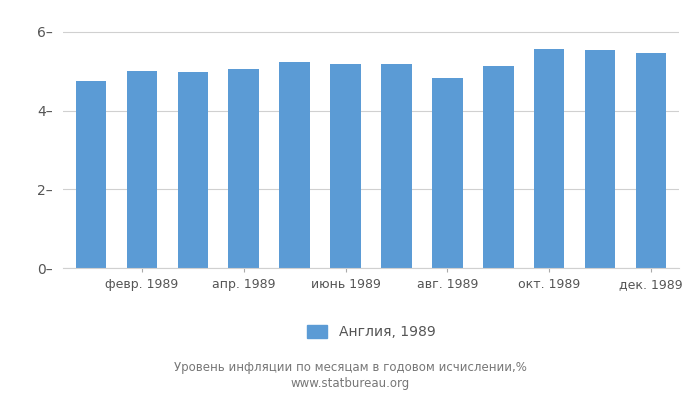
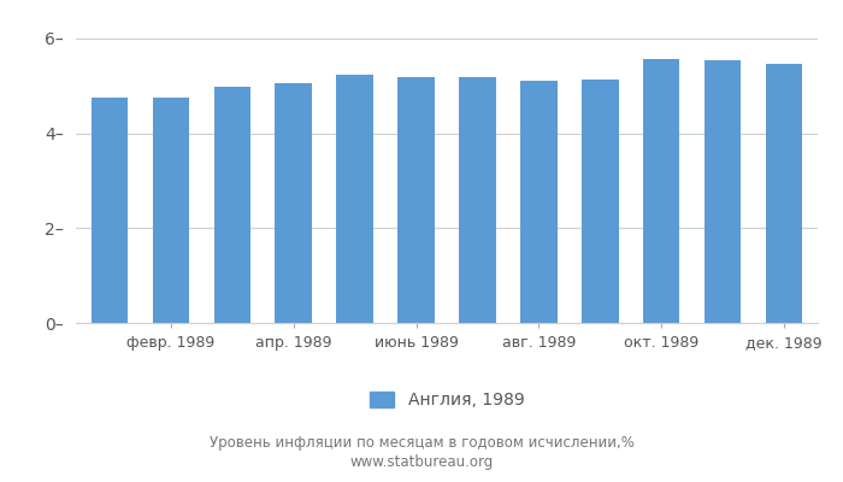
февр. 1989: 5.00– -> 4.75–
авг. 1989: 4.82– -> 5.10–
